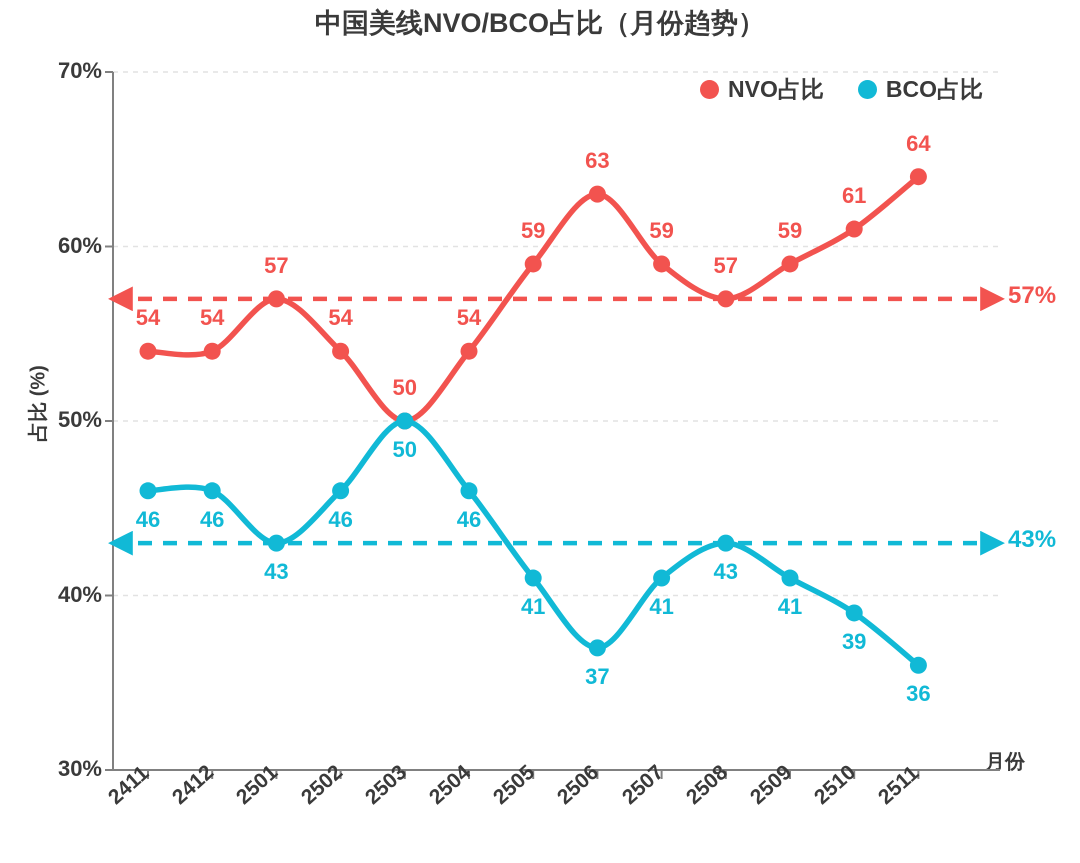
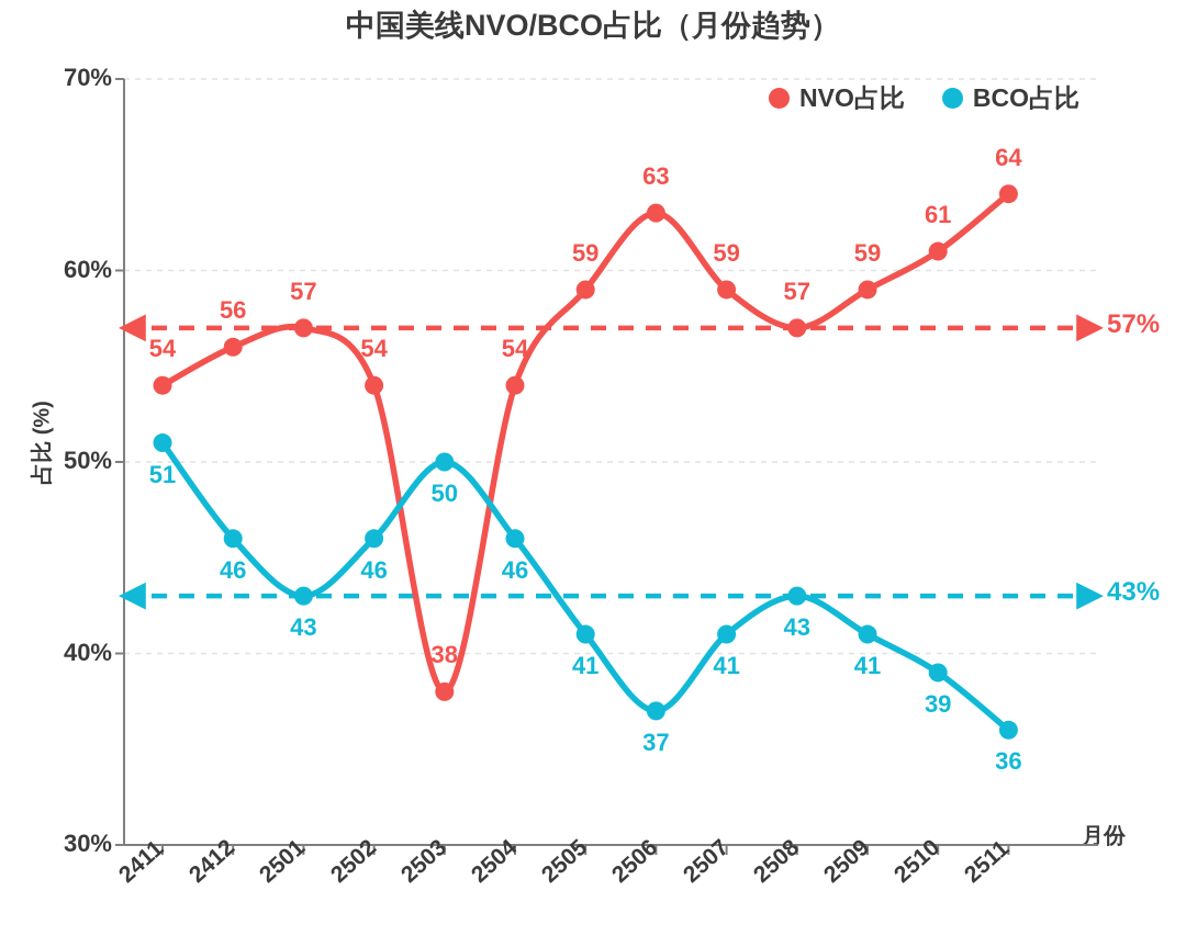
BCO占比/2411: 46 -> 51
NVO占比/2412: 54 -> 56
NVO占比/2503: 50 -> 38
